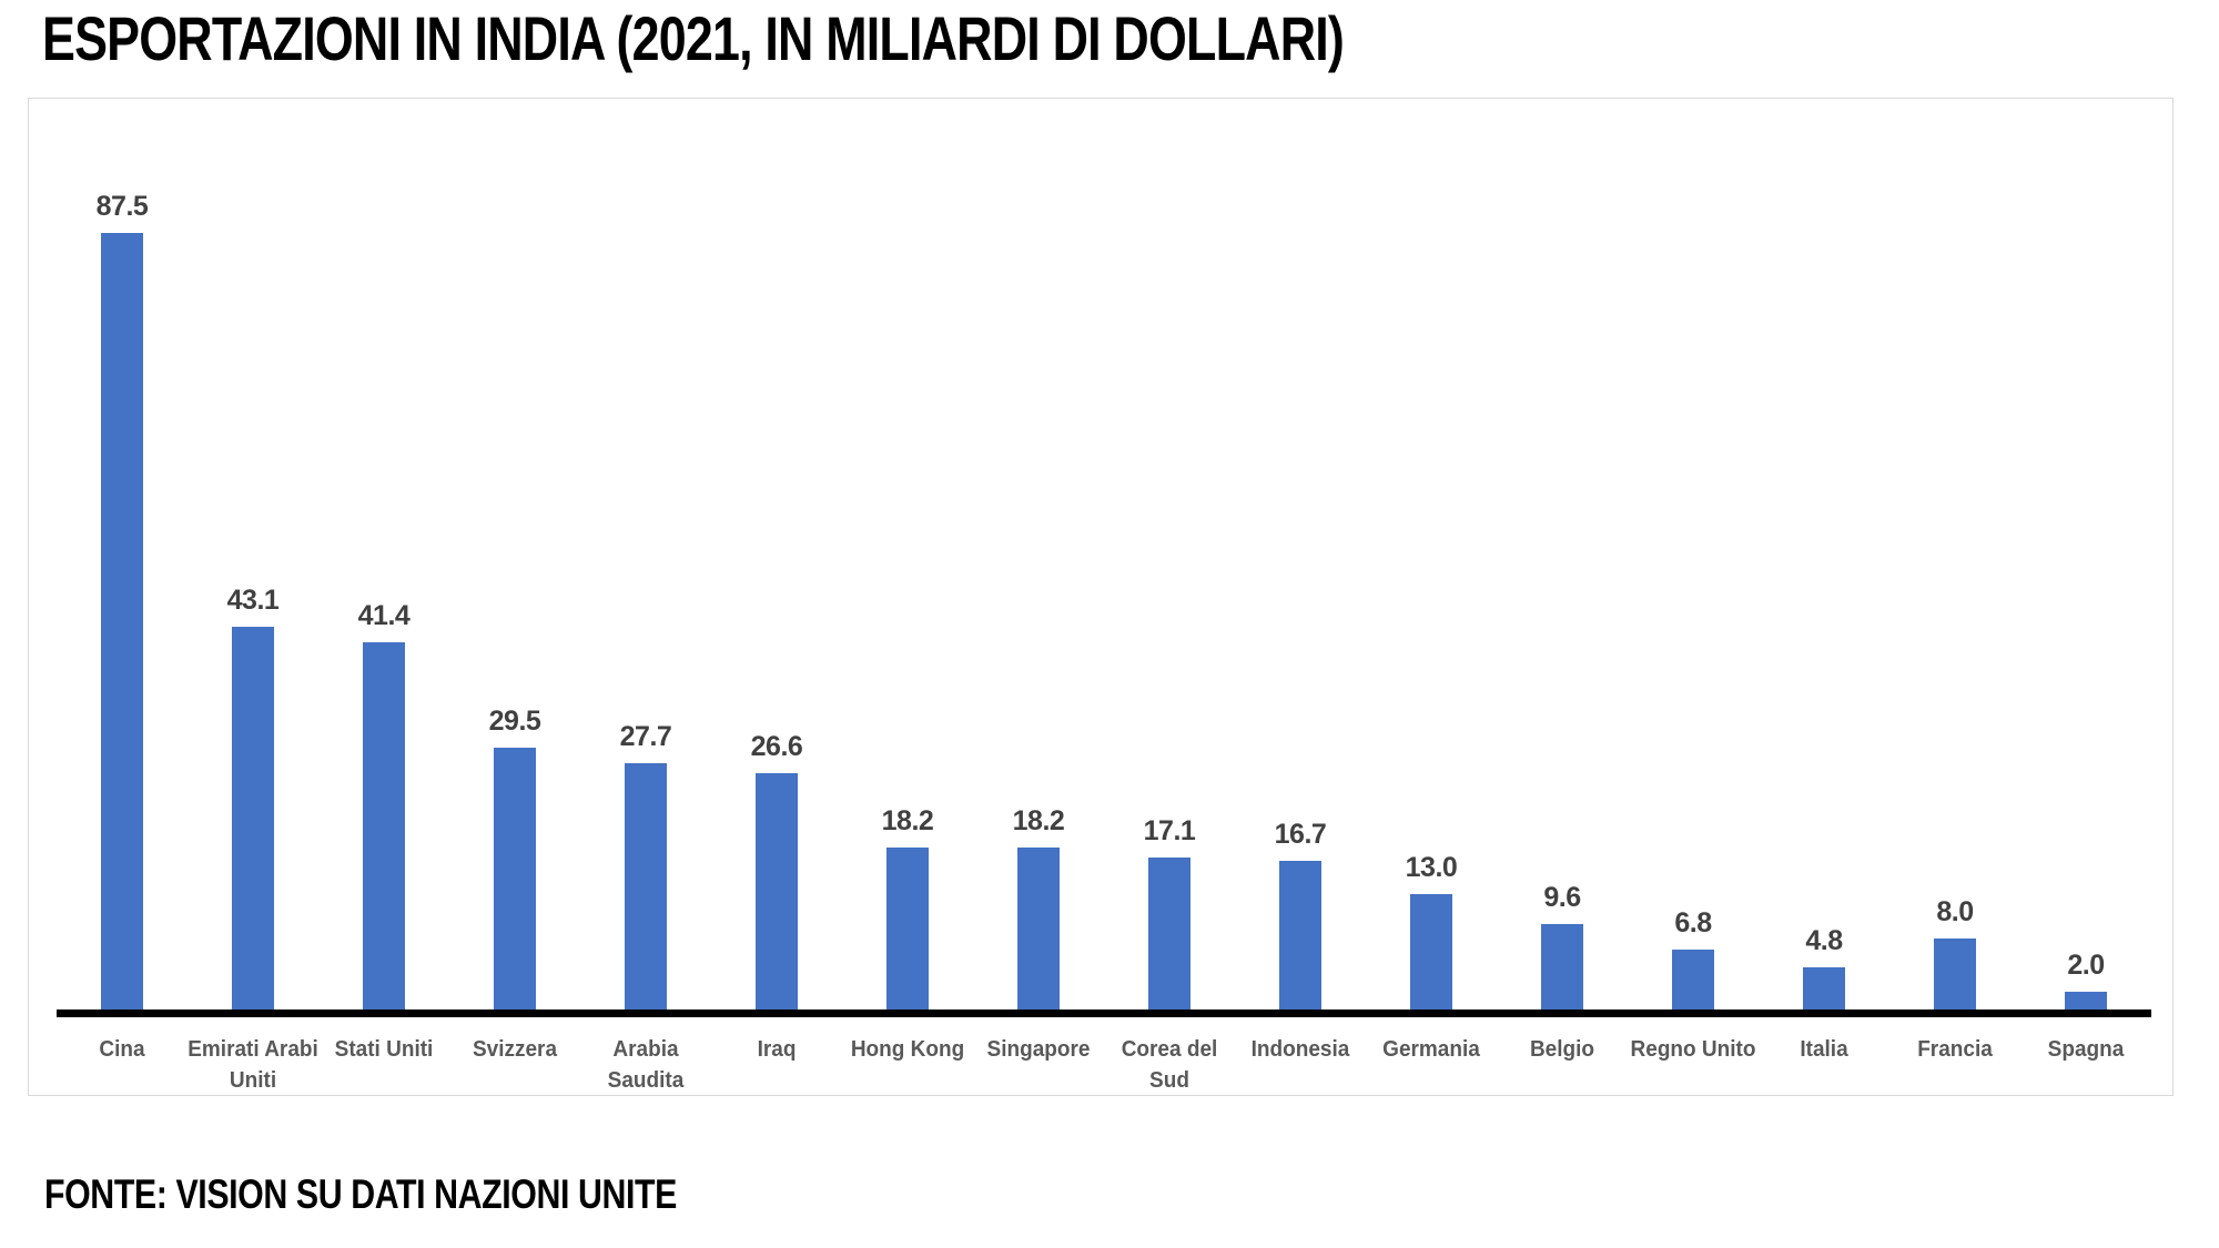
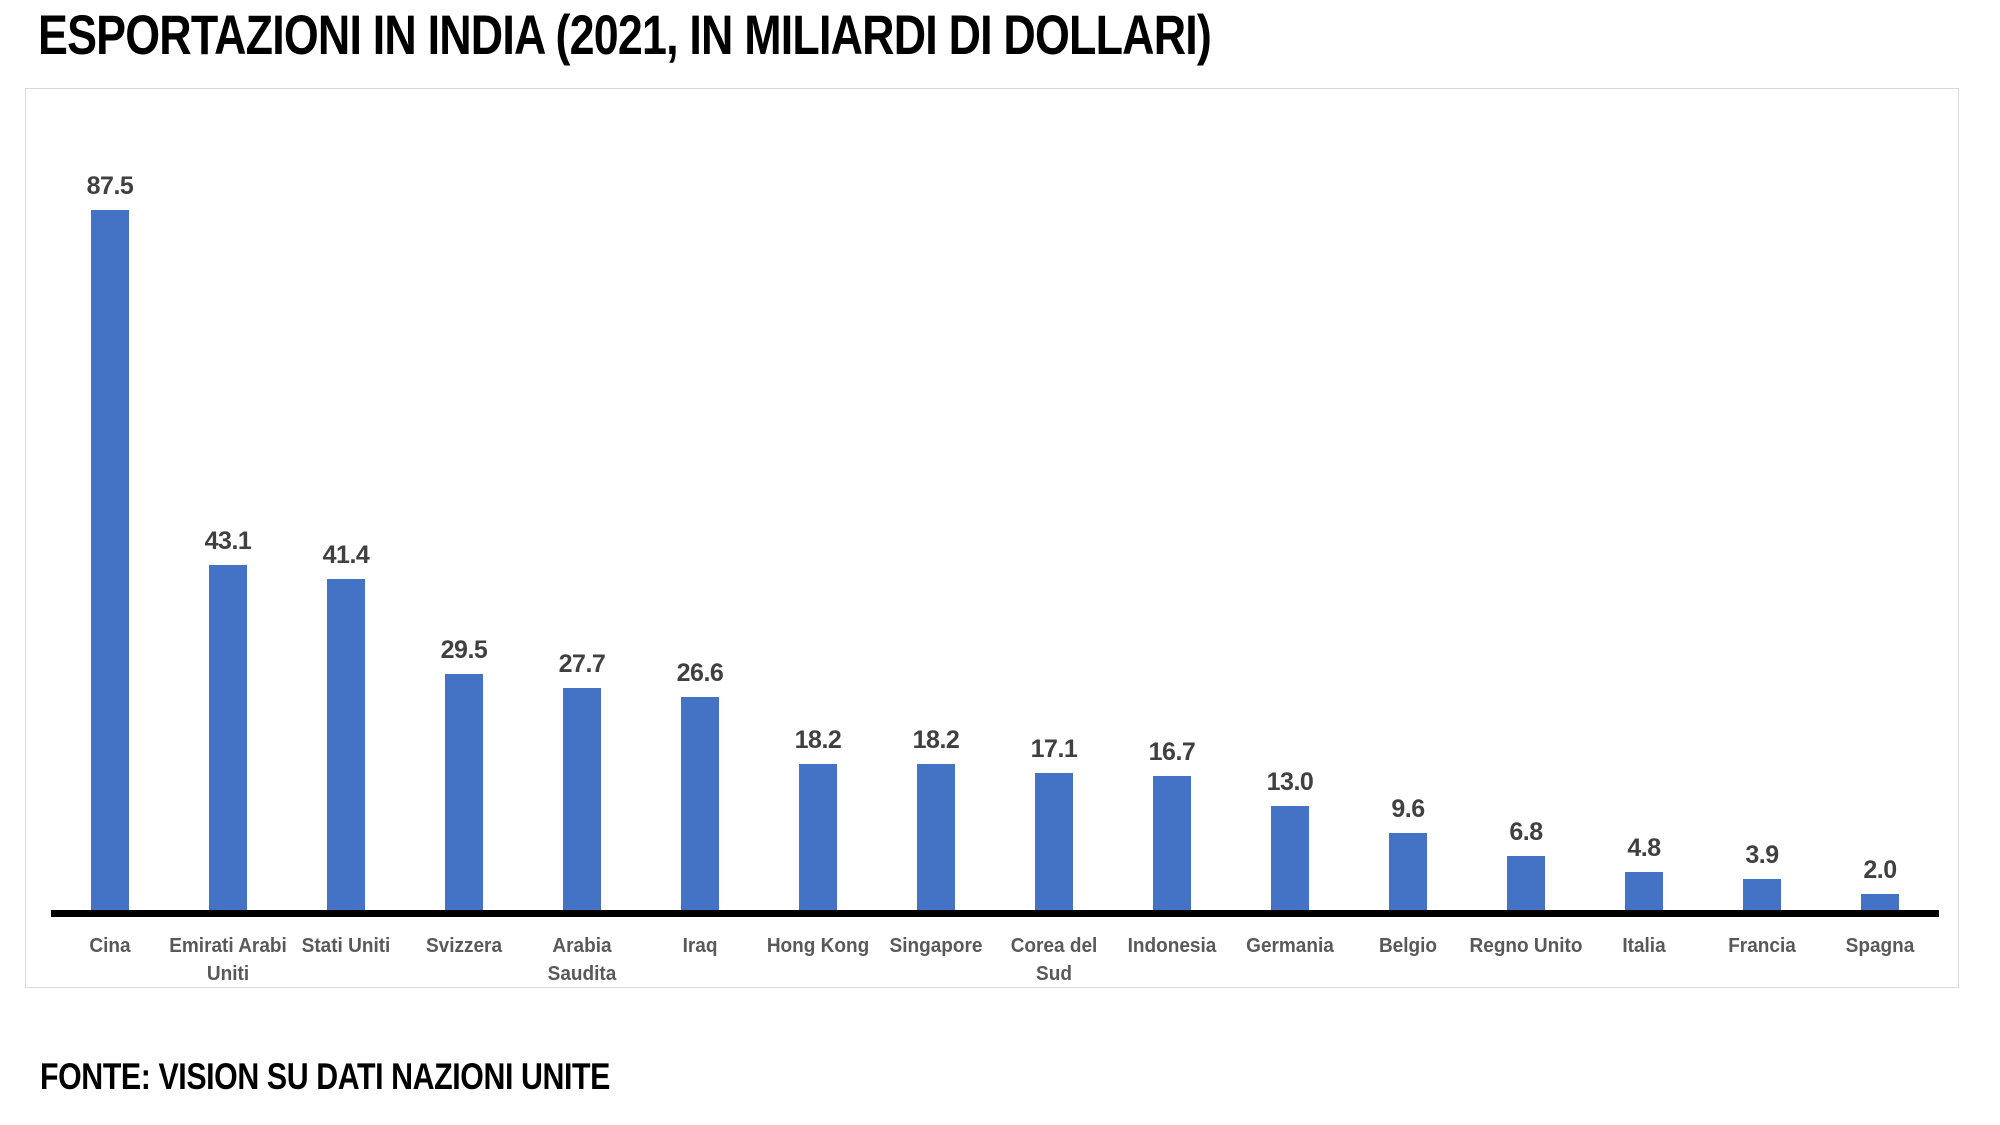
Francia: 8.0 -> 3.9
